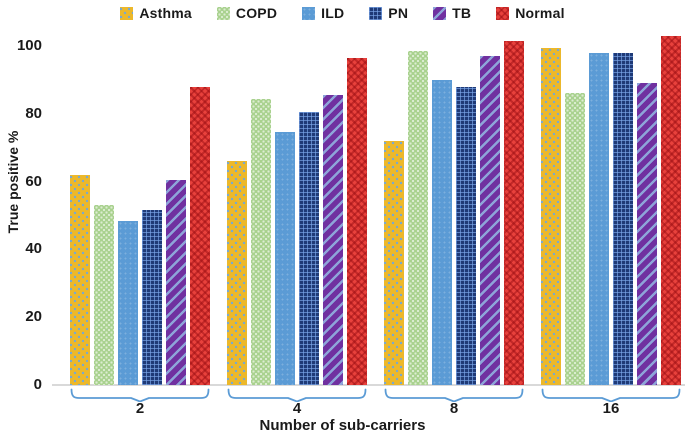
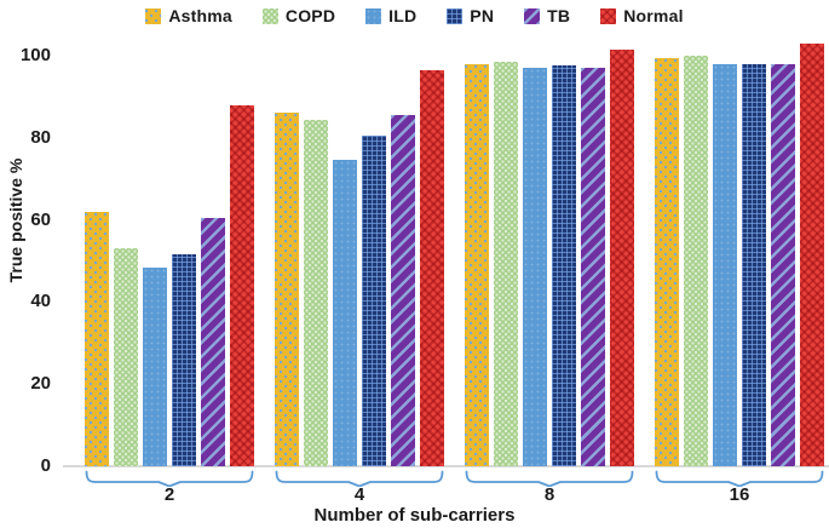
Asthma/4: 66 -> 86
Asthma/8: 72 -> 98
ILD/8: 90 -> 97
PN/8: 88 -> 98
COPD/16: 86 -> 100
TB/16: 89 -> 98
